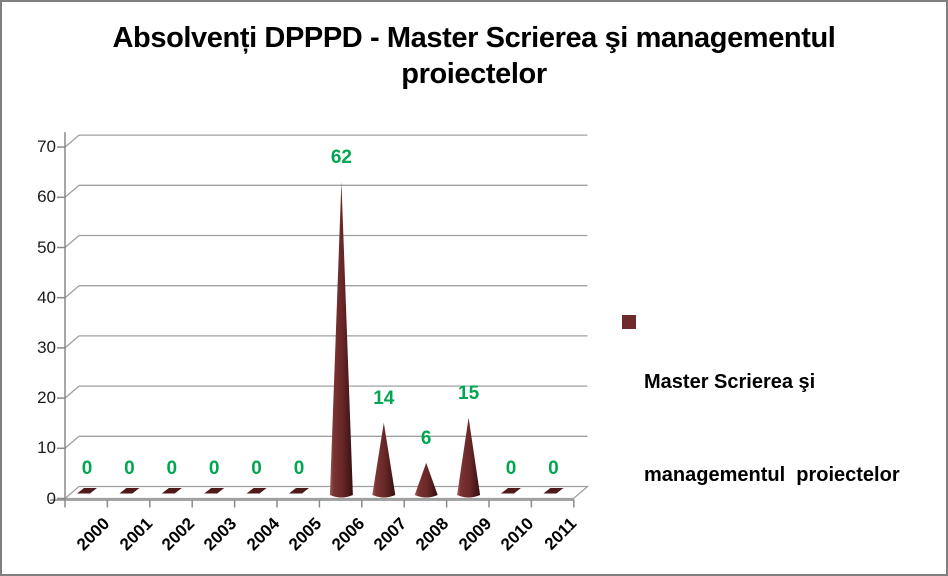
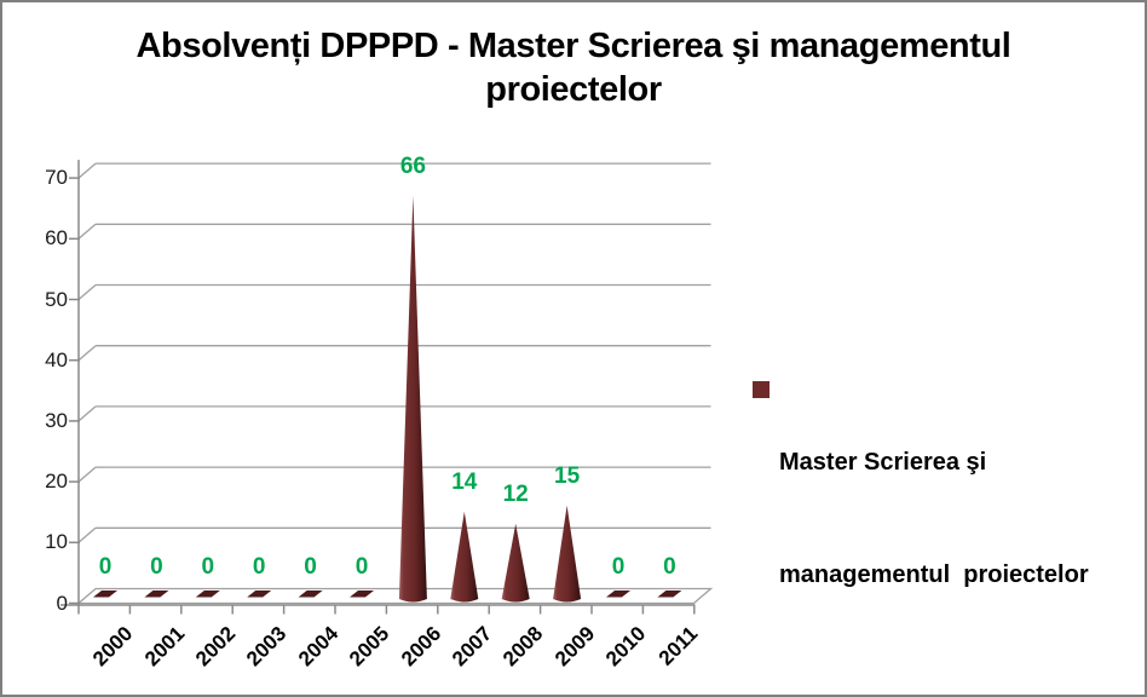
2006: 62 -> 66
2008: 6 -> 12
